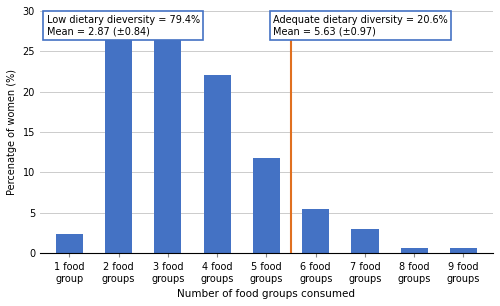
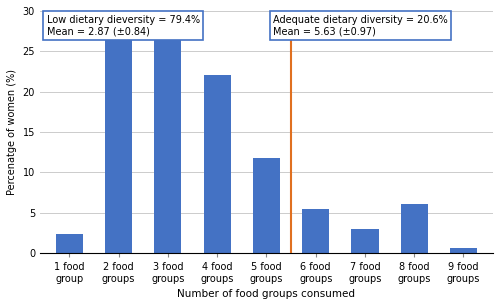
8 food groups: 0.6 -> 6.0
